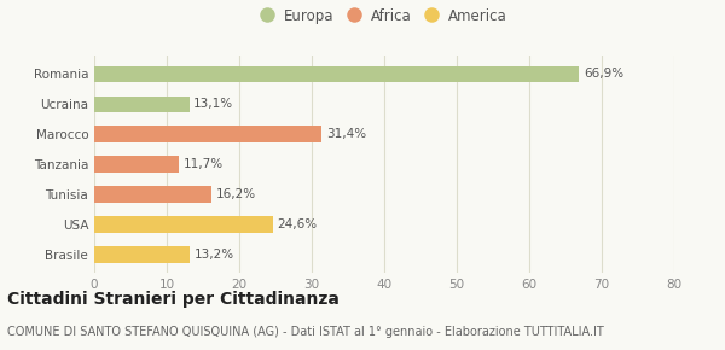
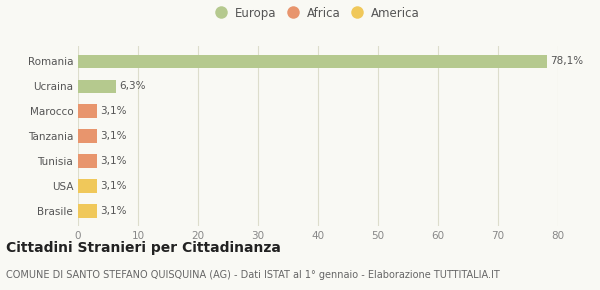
Romania: 66,9% -> 78,1%
Ucraina: 13,1% -> 6,3%
Marocco: 31,4% -> 3,1%
Tanzania: 11,7% -> 3,1%
Tunisia: 16,2% -> 3,1%
USA: 24,6% -> 3,1%
Brasile: 13,2% -> 3,1%
